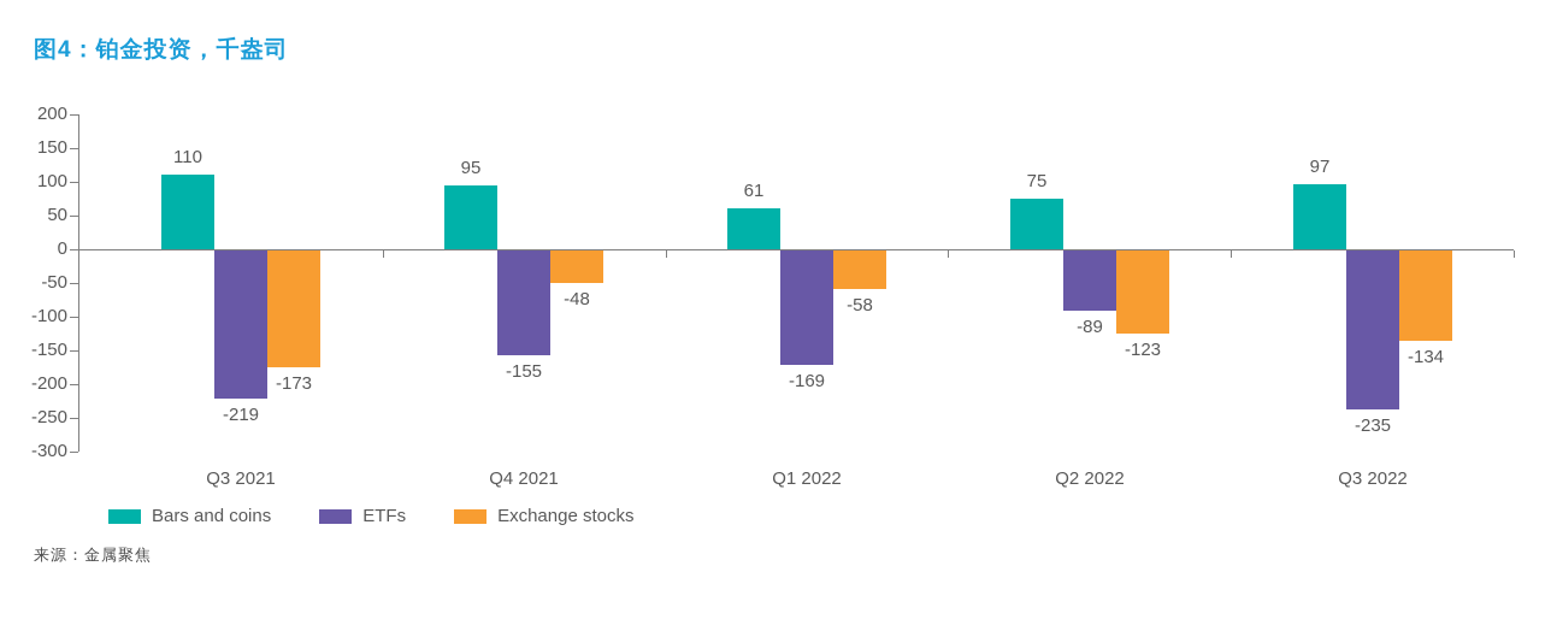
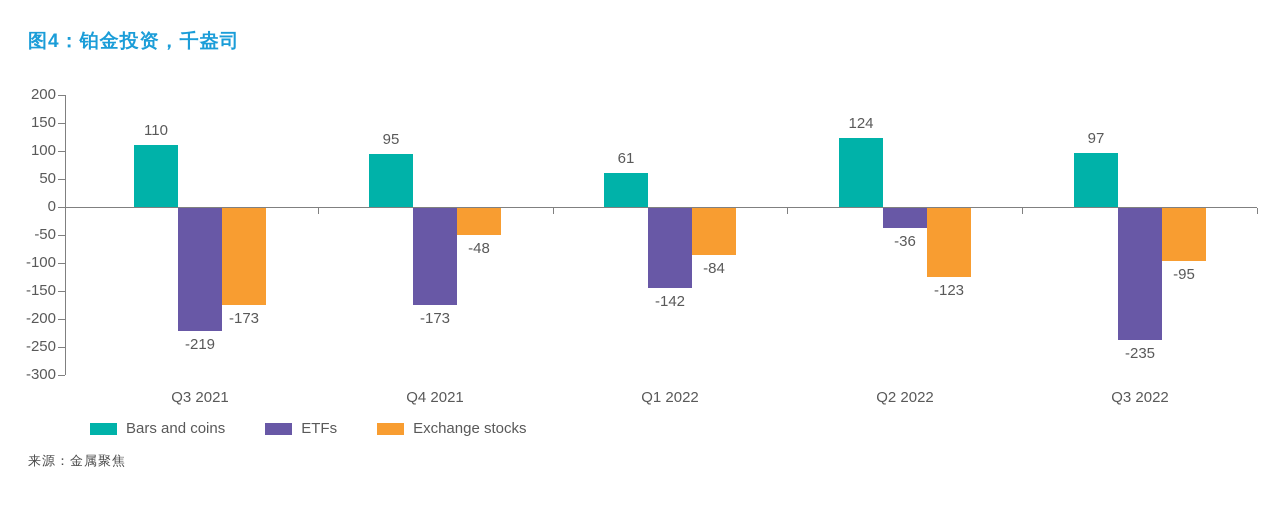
ETFs/Q4 2021: -155 -> -173
ETFs/Q1 2022: -169 -> -142
Exchange stocks/Q1 2022: -58 -> -84
Bars and coins/Q2 2022: 75 -> 124
ETFs/Q2 2022: -89 -> -36
Exchange stocks/Q3 2022: -134 -> -95
